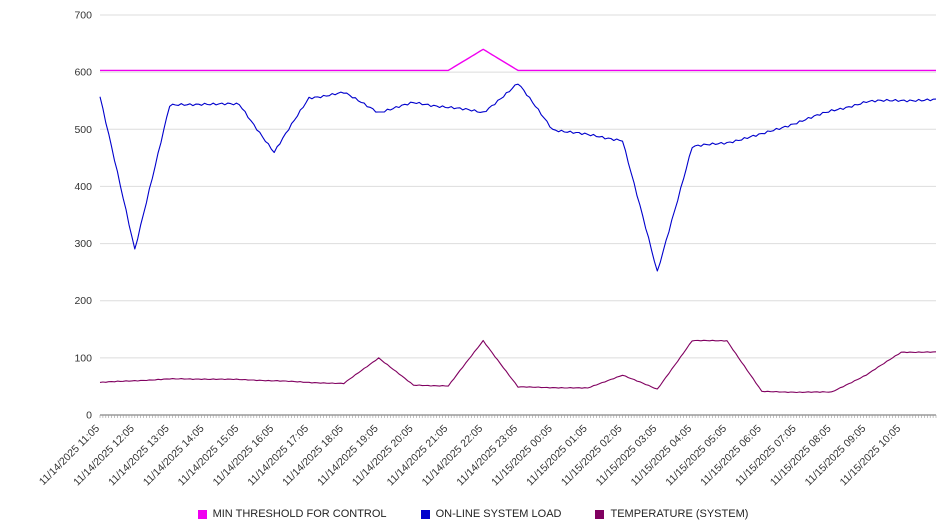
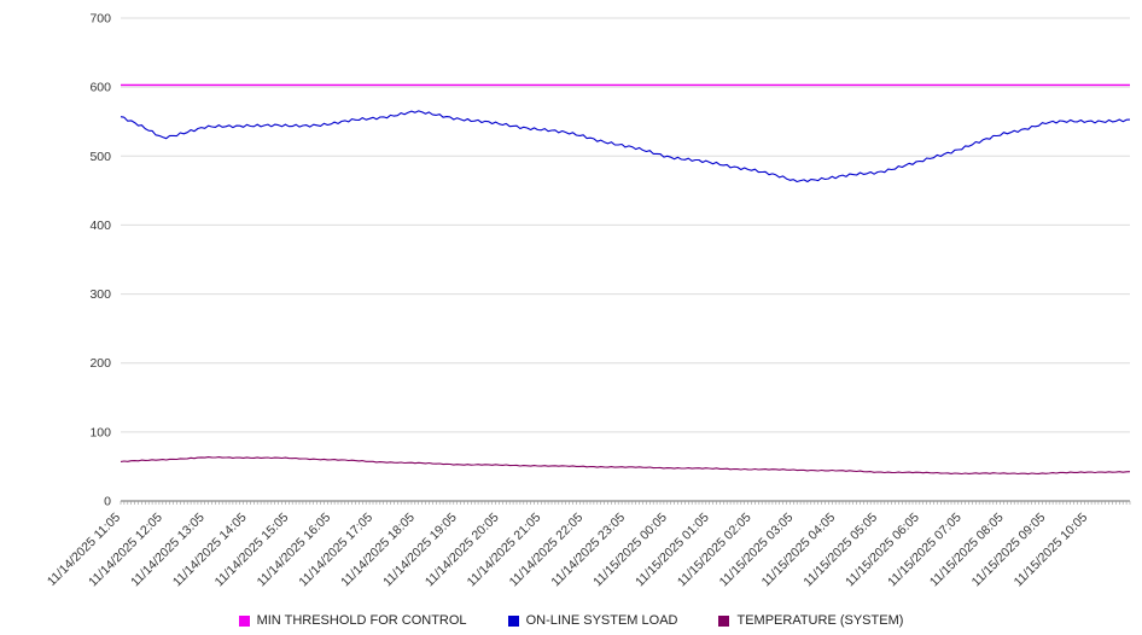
ON-LINE SYSTEM LOAD/11/14/2025 12:05: 290 -> 530
ON-LINE SYSTEM LOAD/11/14/2025 16:05: 460 -> 550
ON-LINE SYSTEM LOAD/11/14/2025 19:05: 530 -> 560
TEMPERATURE (SYSTEM)/11/14/2025 19:05: 100 -> 50
MIN THRESHOLD FOR CONTROL/11/14/2025 22:05: 640 -> 600
TEMPERATURE (SYSTEM)/11/14/2025 22:05: 130 -> 50
ON-LINE SYSTEM LOAD/11/14/2025 23:05: 580 -> 510
TEMPERATURE (SYSTEM)/11/15/2025 02:05: 70 -> 50
ON-LINE SYSTEM LOAD/11/15/2025 03:05: 250 -> 460
TEMPERATURE (SYSTEM)/11/15/2025 04:05: 130 -> 40
TEMPERATURE (SYSTEM)/11/15/2025 05:05: 130 -> 40
TEMPERATURE (SYSTEM)/11/15/2025 09:05: 70 -> 40
TEMPERATURE (SYSTEM)/11/15/2025 10:05: 110 -> 40
